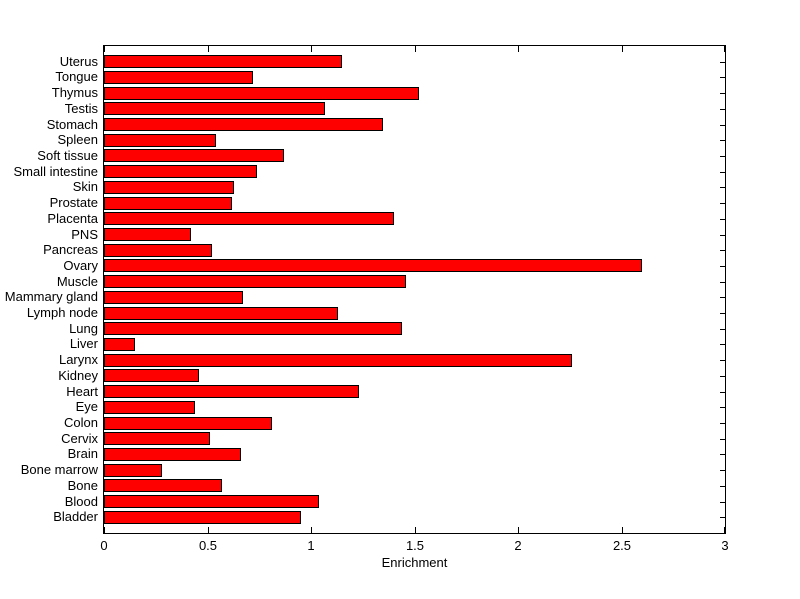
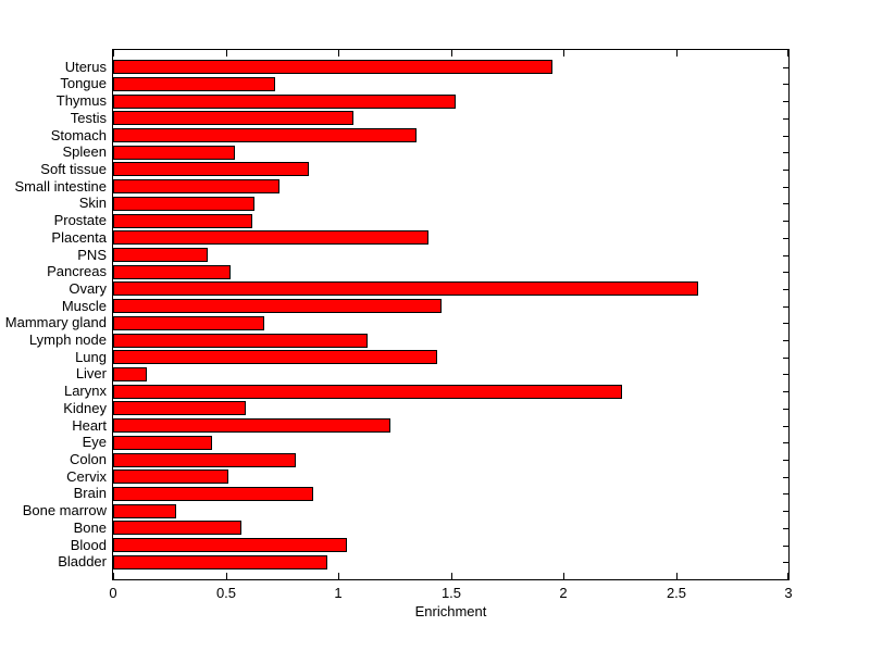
Uterus: 1.15 -> 1.95
Kidney: 0.46 -> 0.59
Brain: 0.66 -> 0.89
